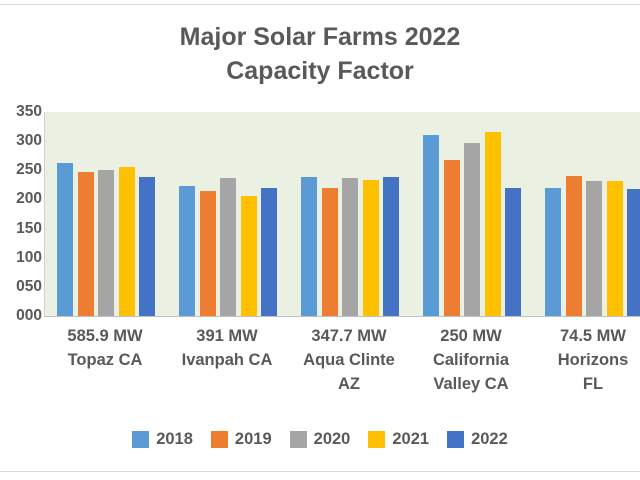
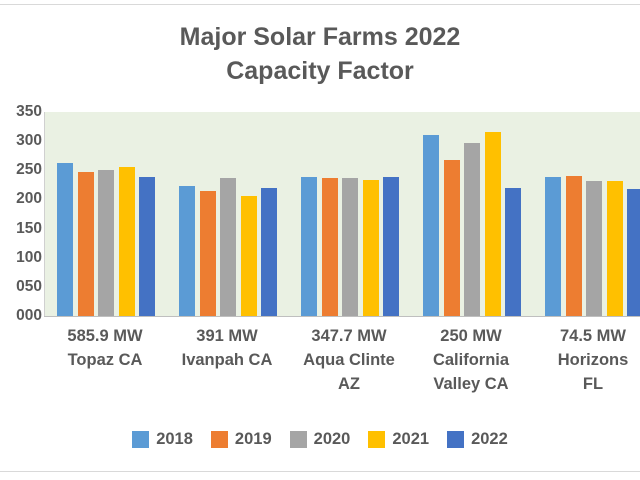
2019/347.7 MW Aqua Clinte AZ: 220 -> 240
2018/74.5 MW Horizons FL: 220 -> 240
